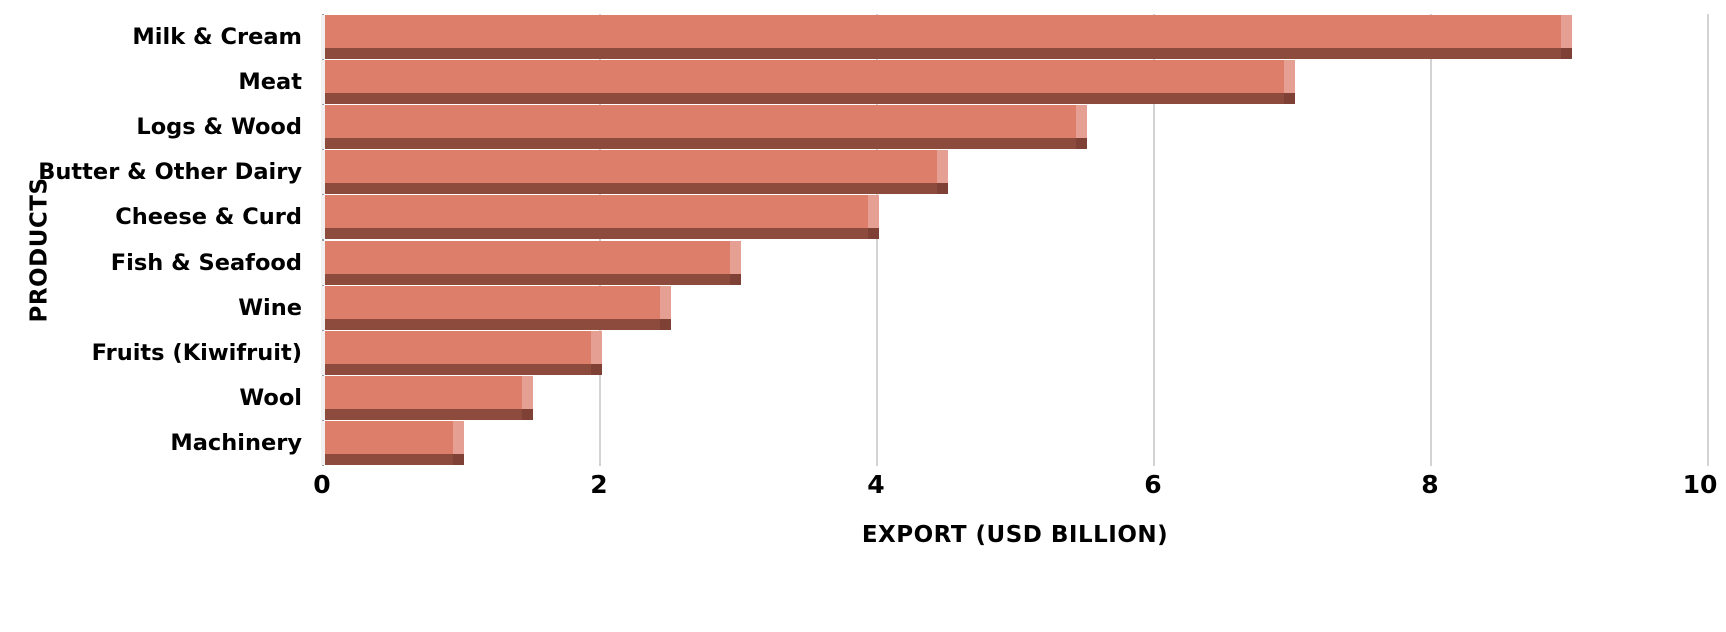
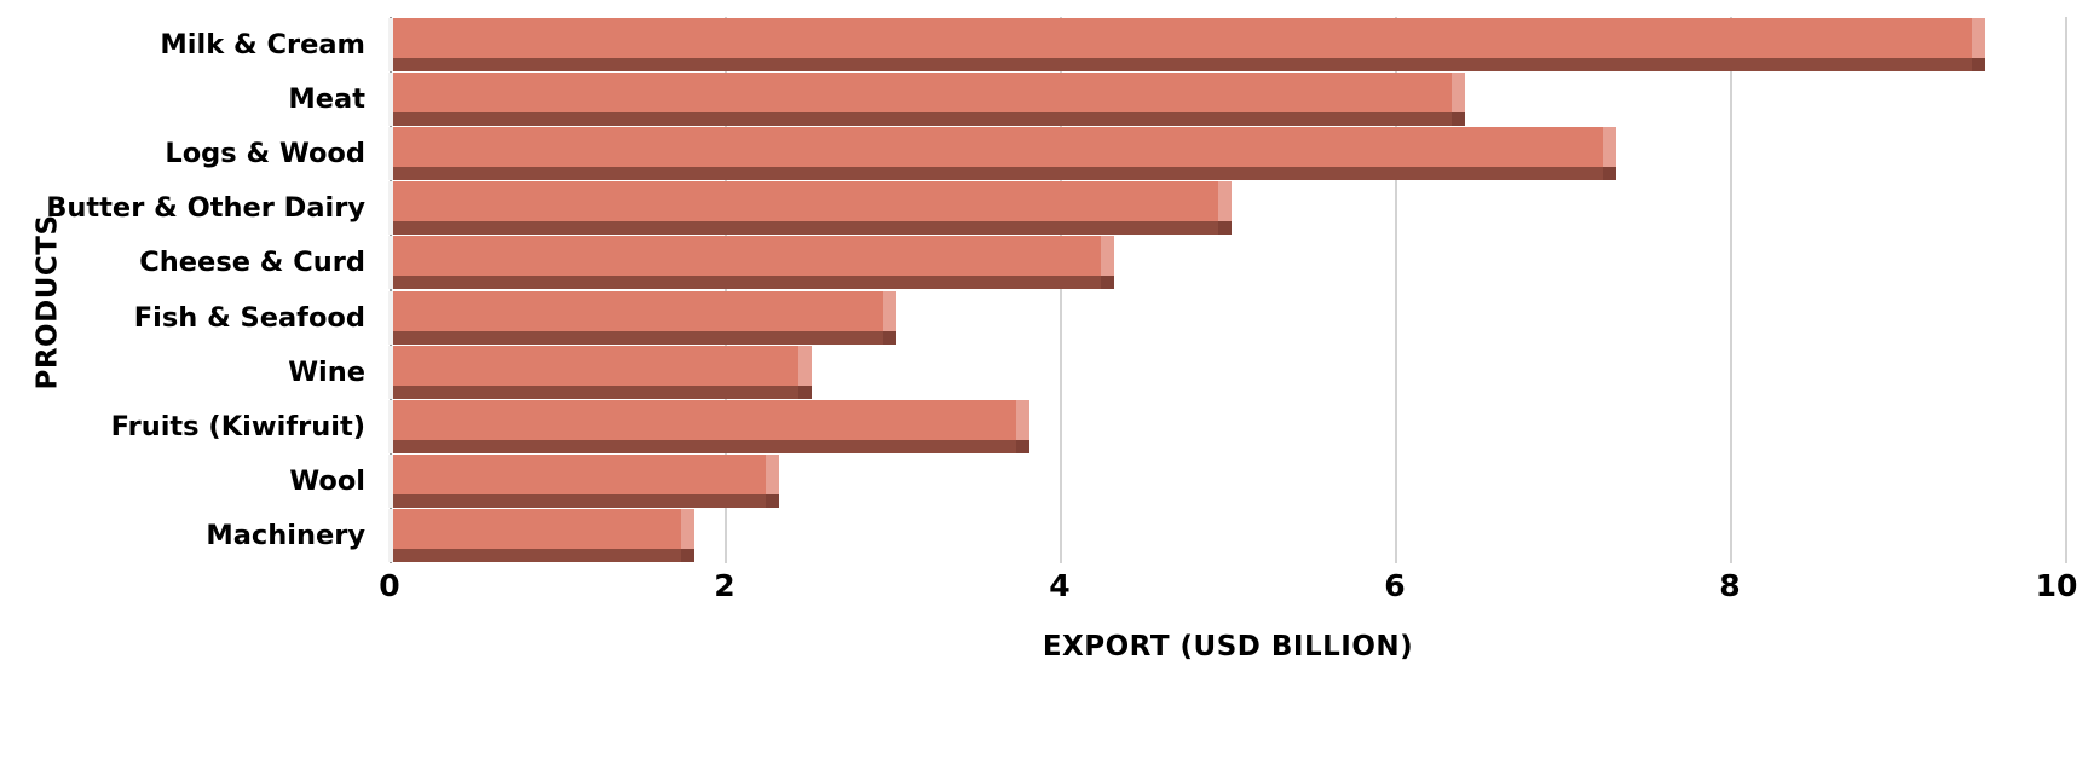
Milk & Cream: 9.0 -> 9.5
Meat: 7.0 -> 6.4
Logs & Wood: 5.5 -> 7.3
Butter & Other Dairy: 4.5 -> 5.0
Cheese & Curd: 4.0 -> 4.3
Fruits (Kiwifruit): 2.0 -> 3.8
Wool: 1.5 -> 2.3
Machinery: 1.0 -> 1.8
